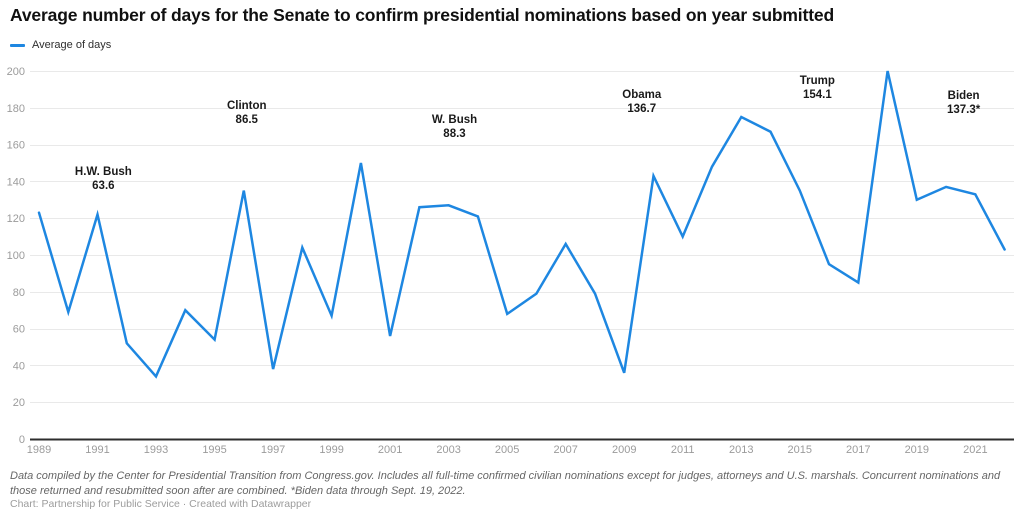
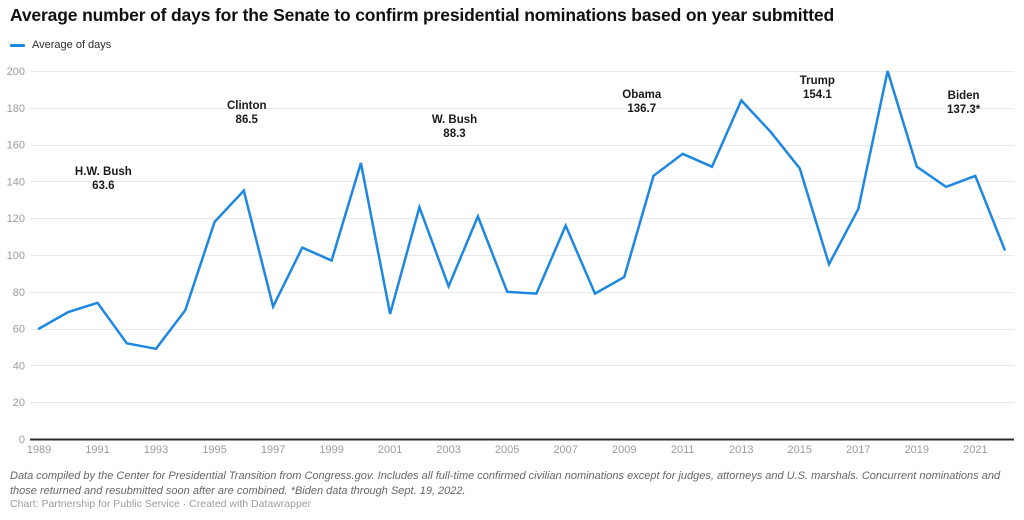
1989: 123 -> 60
1991: 122 -> 74
1993: 34 -> 49
1995: 54 -> 118
1997: 38 -> 72
1999: 67 -> 97
2001: 56 -> 68
2003: 127 -> 83
2005: 68 -> 80
2007: 106 -> 116
2009: 36 -> 88
2011: 110 -> 155
2013: 175 -> 184
2015: 135 -> 147
2017: 85 -> 125
2019: 130 -> 148
2021: 133 -> 143
